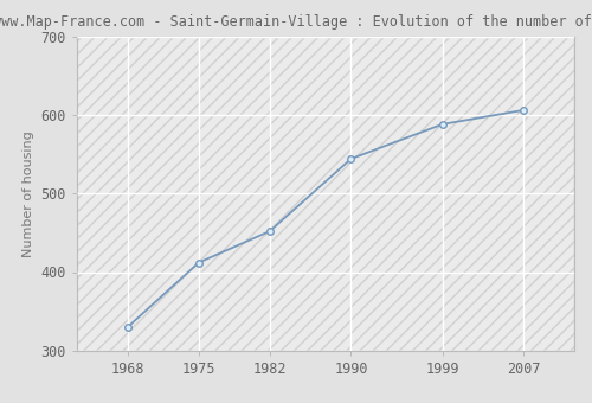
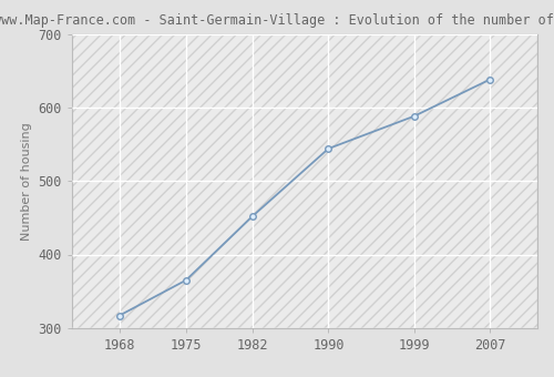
1968: 330 -> 317
1975: 412 -> 365
2007: 606 -> 638
